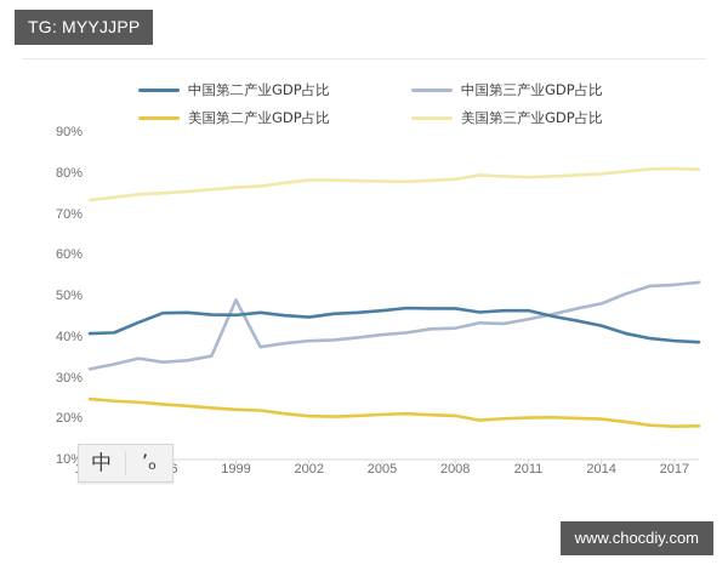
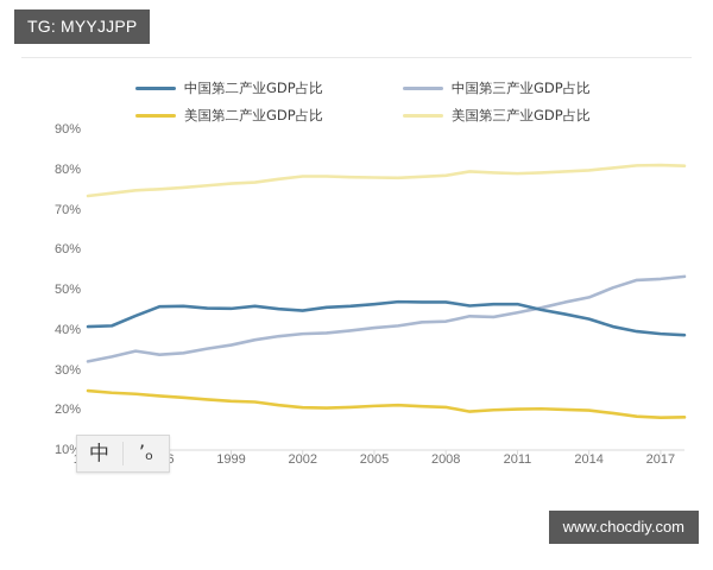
中国第三产业GDP占比/1999: 49% -> 36%
